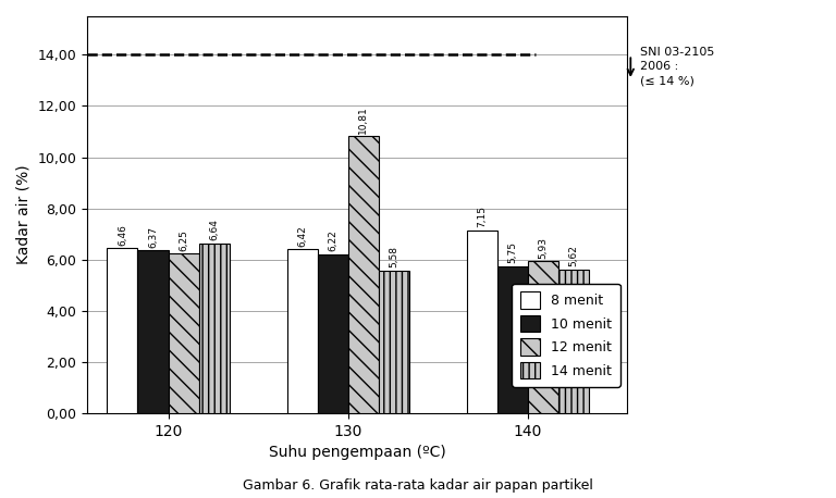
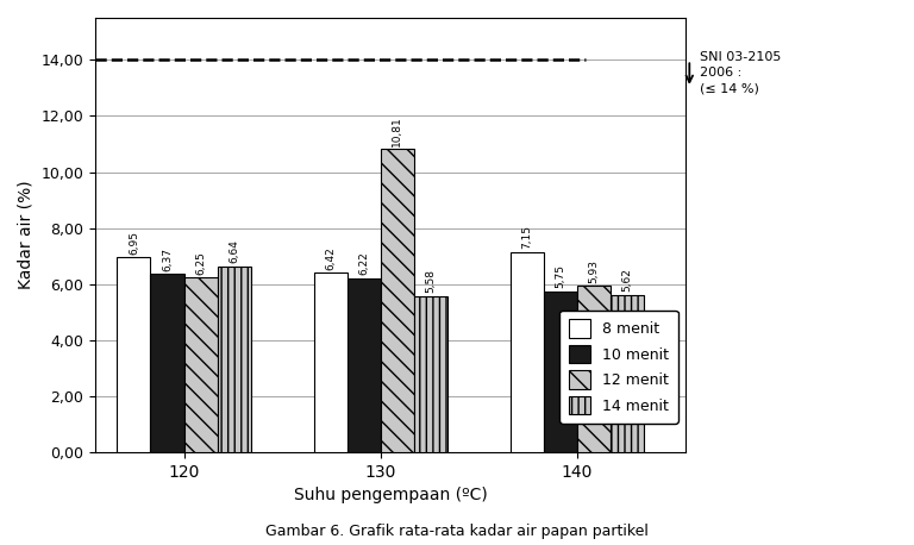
8 menit/120: 6,46 -> 6,95
